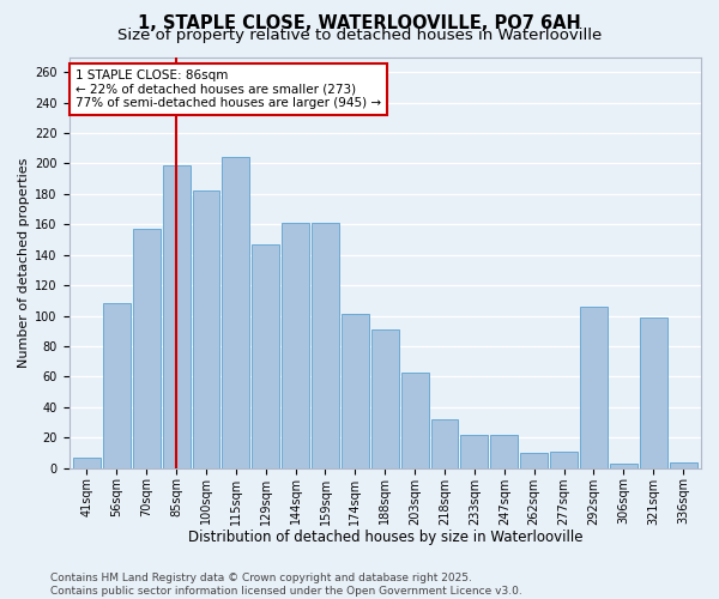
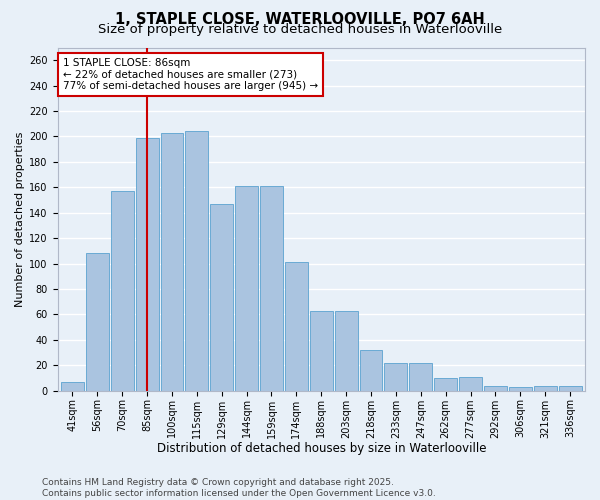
100sqm: 182 -> 203
188sqm: 91 -> 63
292sqm: 106 -> 4
321sqm: 99 -> 4
